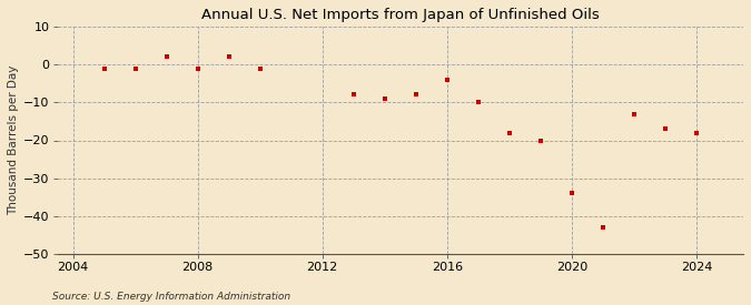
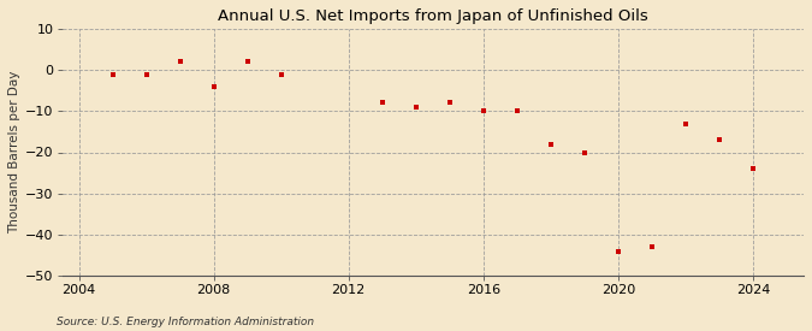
2008: -1 -> -4
2016: -4 -> -10
2020: -34 -> -44
2024: -18 -> -24
